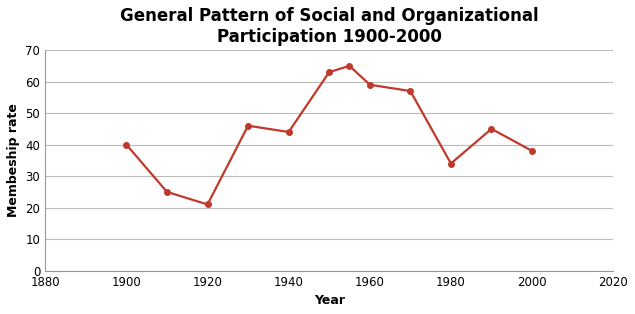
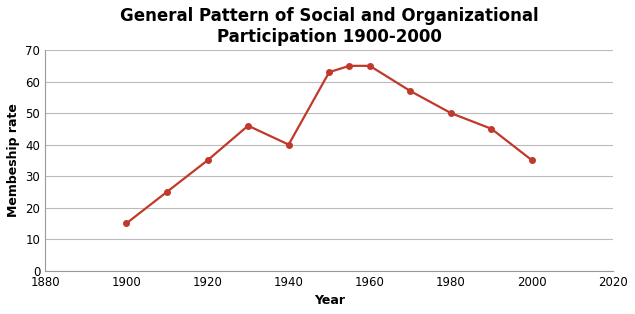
1900: 40 -> 15
1920: 21 -> 35
1940: 44 -> 40
1960: 59 -> 65
1980: 34 -> 50
2000: 38 -> 35
